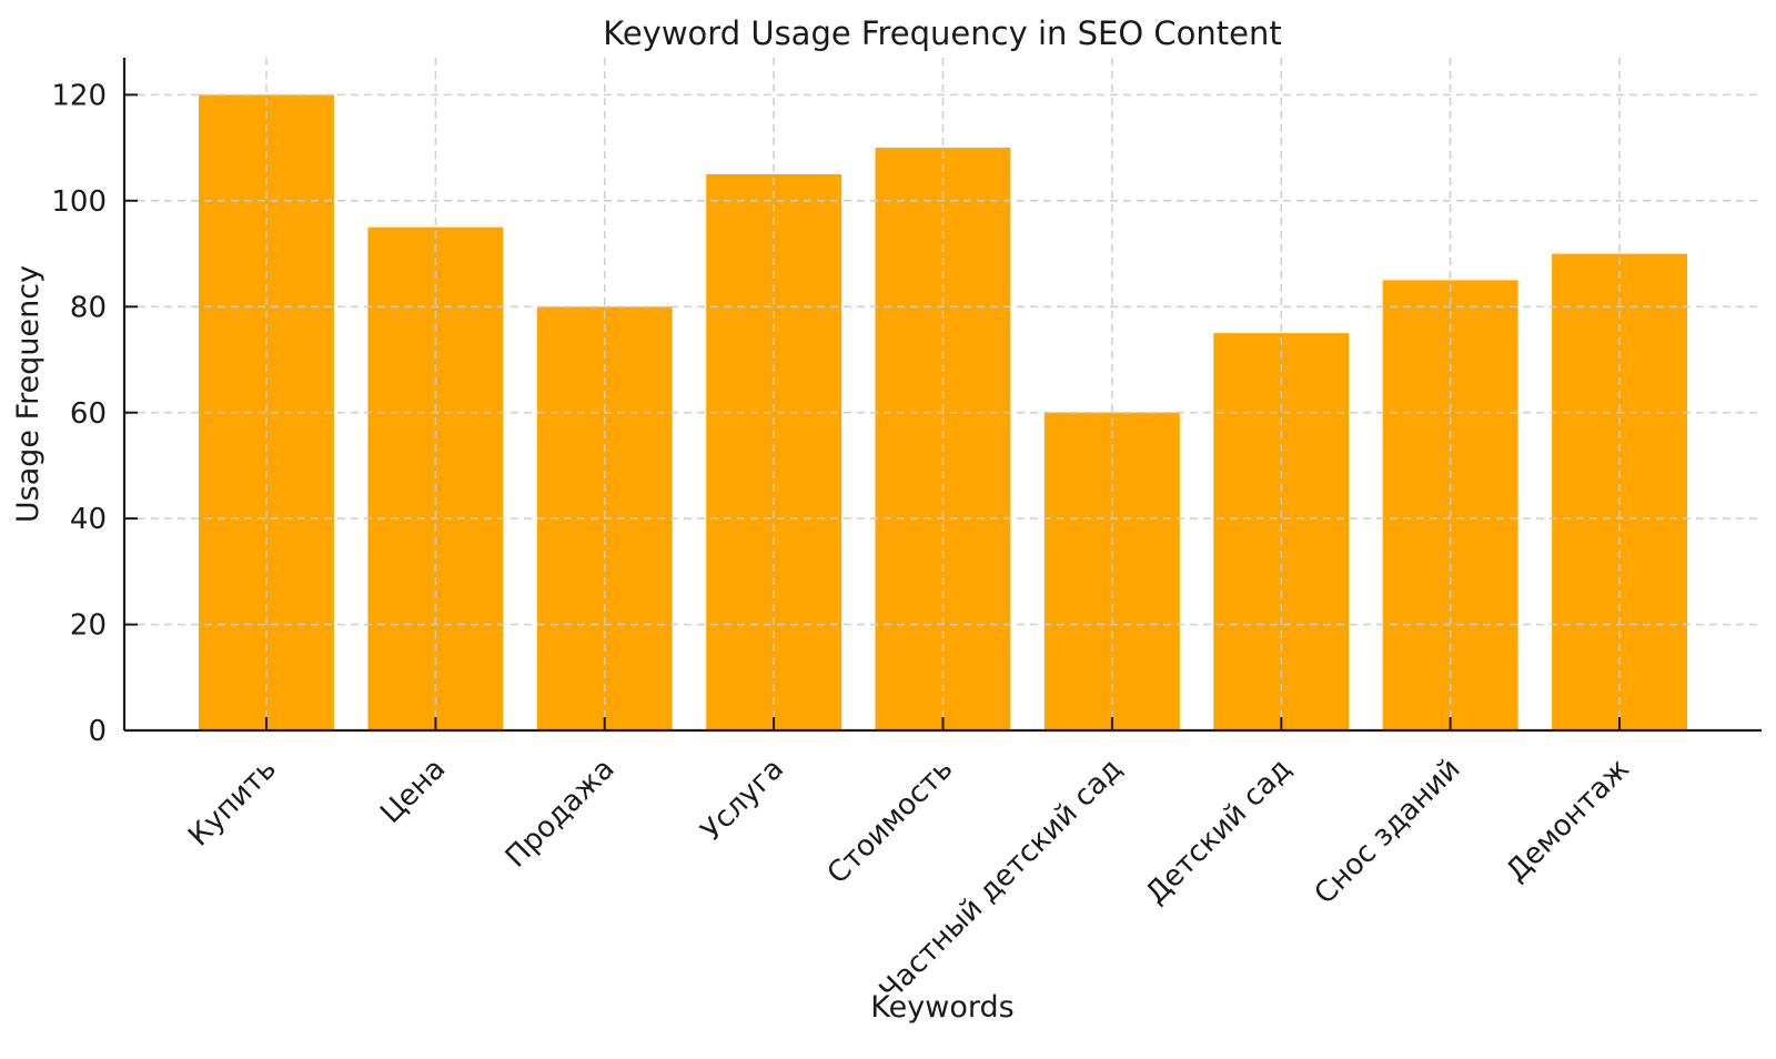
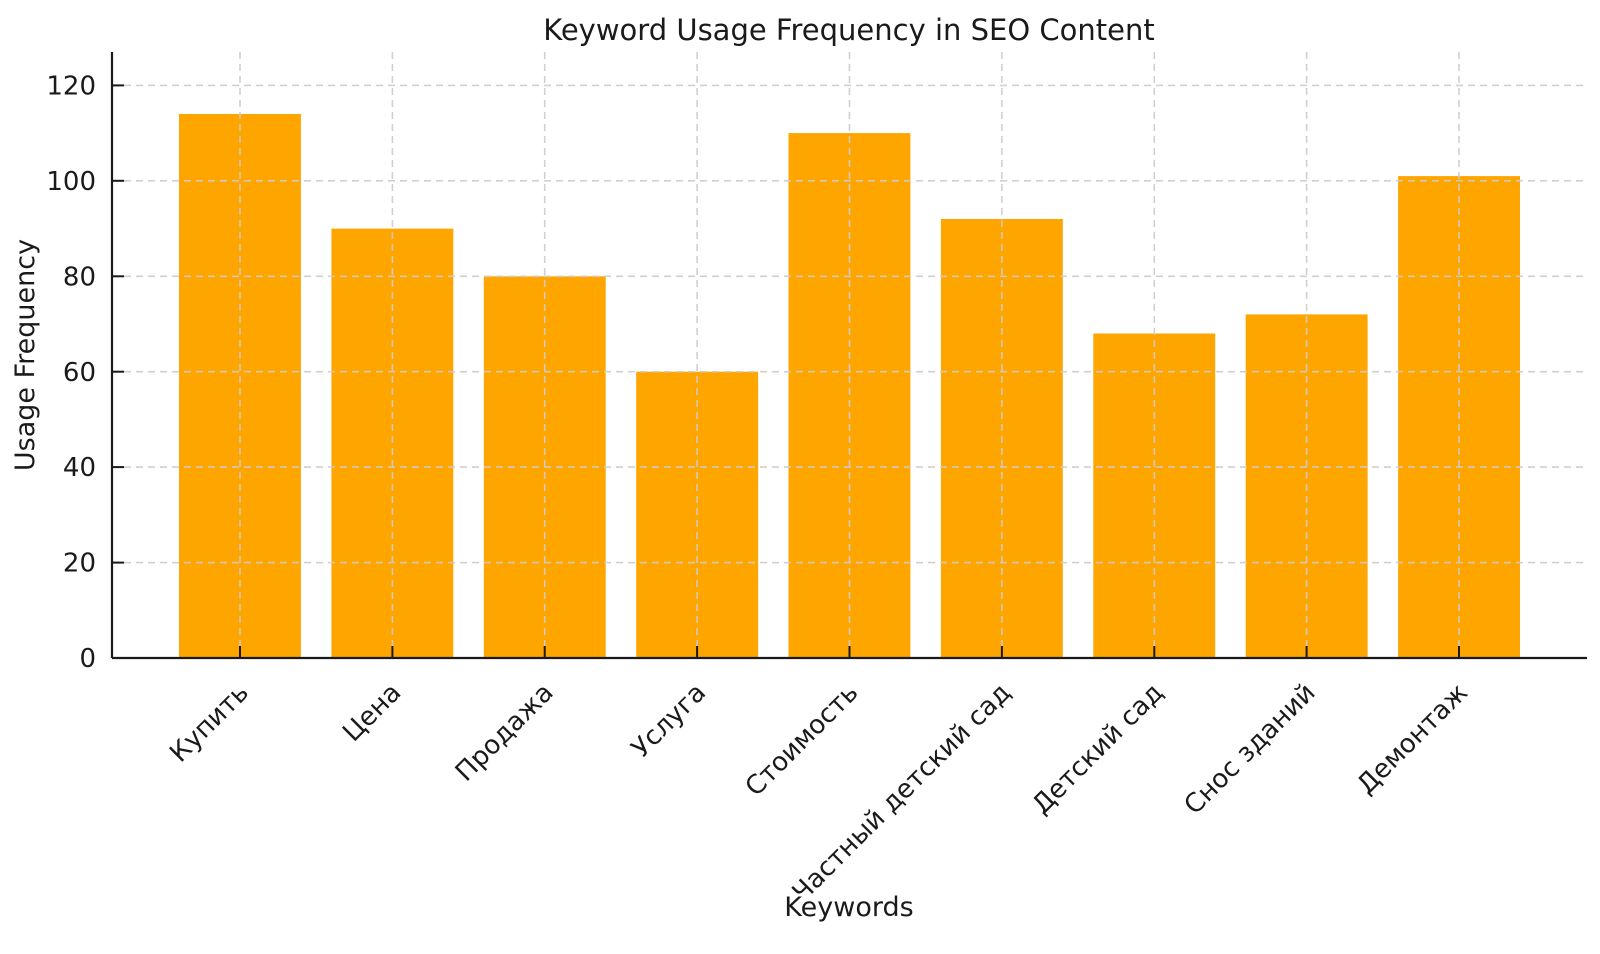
Купить: 120 -> 114
Цена: 95 -> 90
Услуга: 105 -> 60
Частный детский сад: 60 -> 92
Детский сад: 75 -> 68
Снос зданий: 85 -> 72
Демонтаж: 90 -> 101
